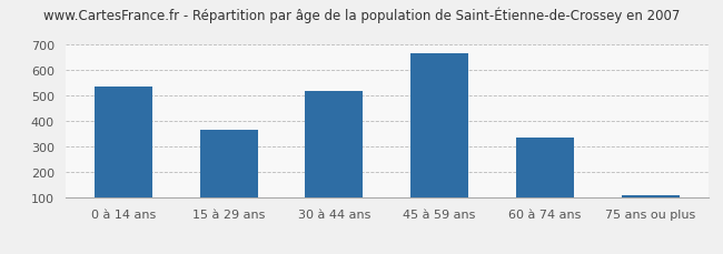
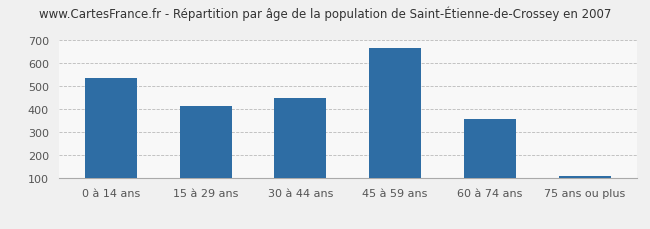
15 à 29 ans: 365 -> 415
30 à 44 ans: 520 -> 450
60 à 74 ans: 338 -> 360
